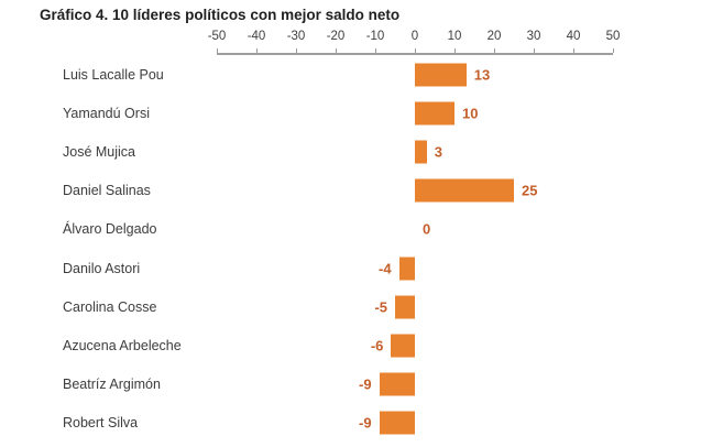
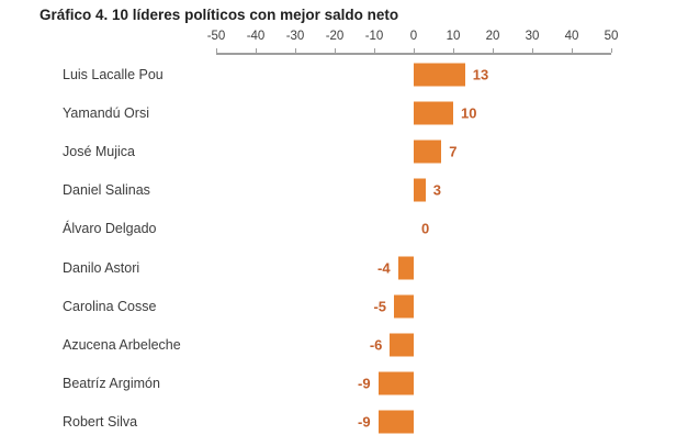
José Mujica: 3 -> 7
Daniel Salinas: 25 -> 3
